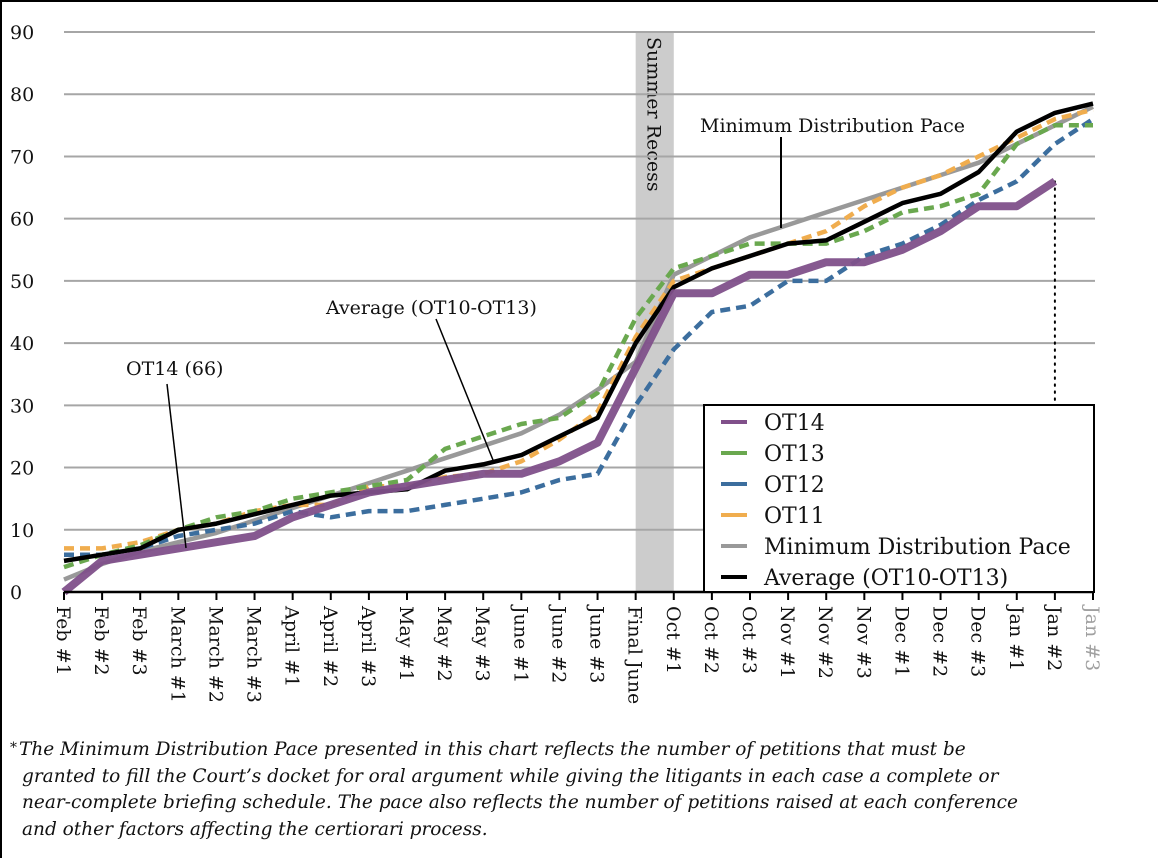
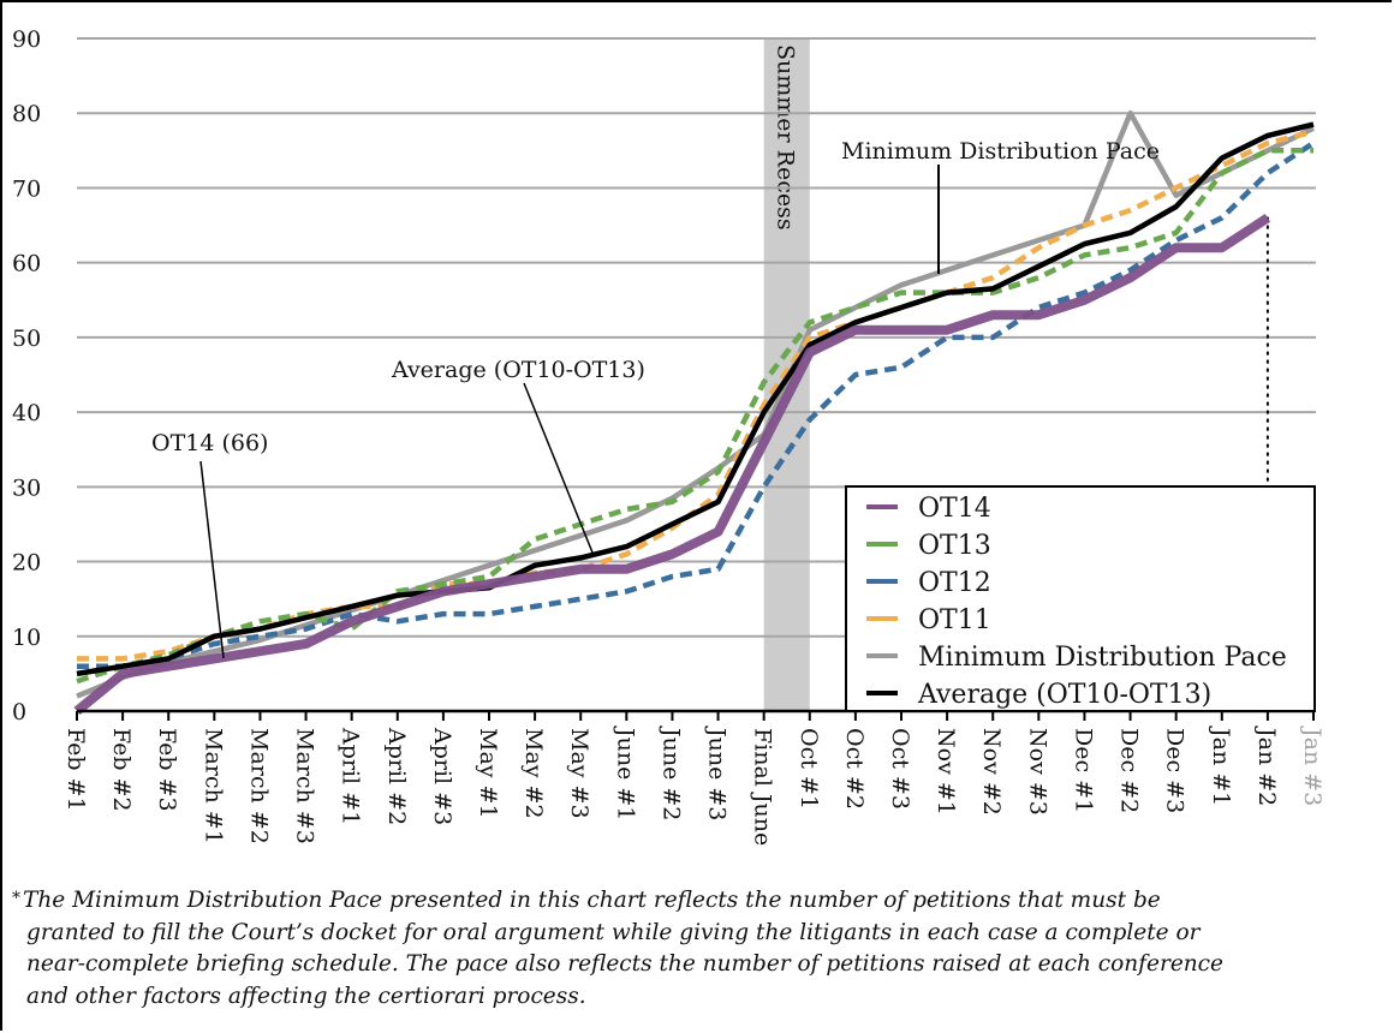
OT13/April #1: 15 -> 11
OT14/Oct #2: 48 -> 51
Minimum Distribution Pace/Dec #2: 67 -> 80
